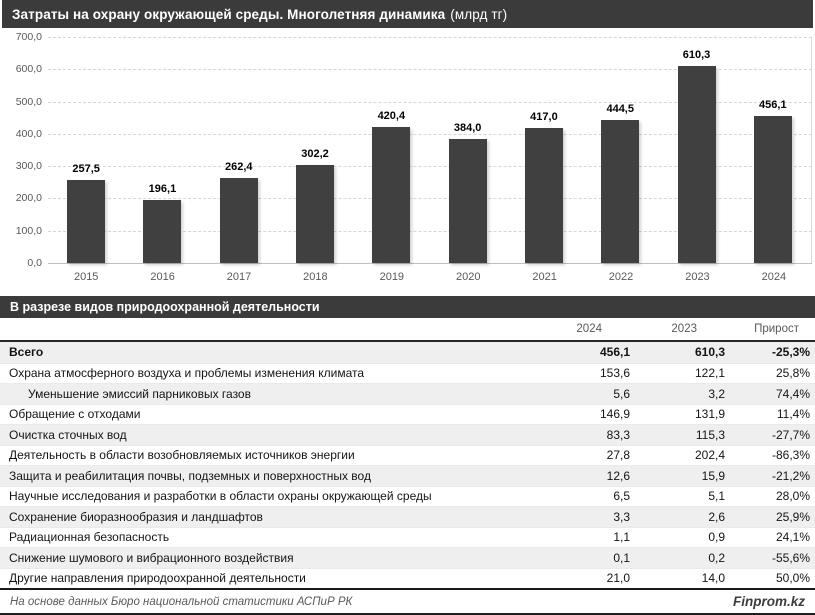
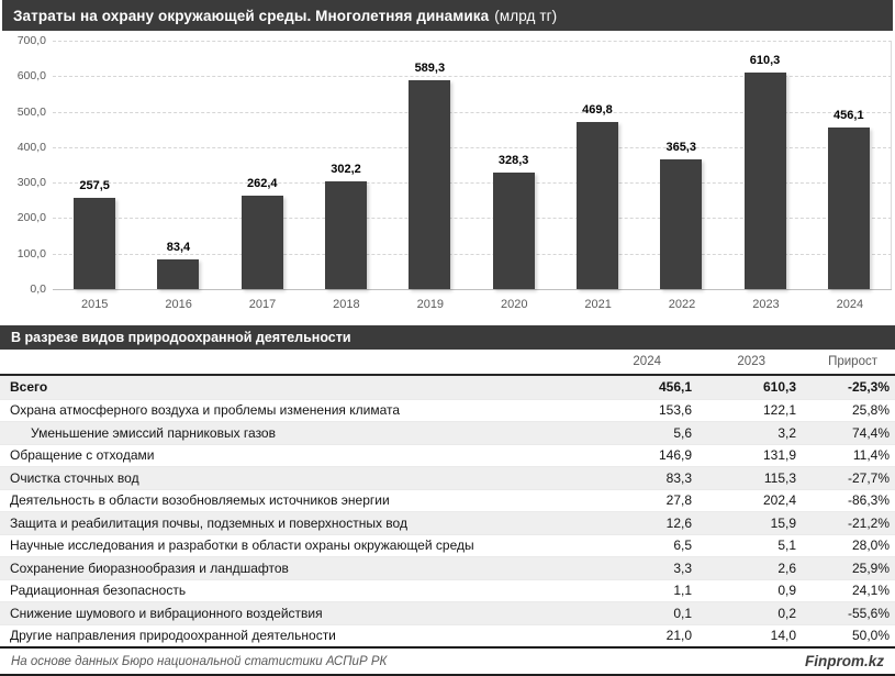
2016: 196,1 -> 83,4
2019: 420,4 -> 589,3
2020: 384,0 -> 328,3
2021: 417,0 -> 469,8
2022: 444,5 -> 365,3
